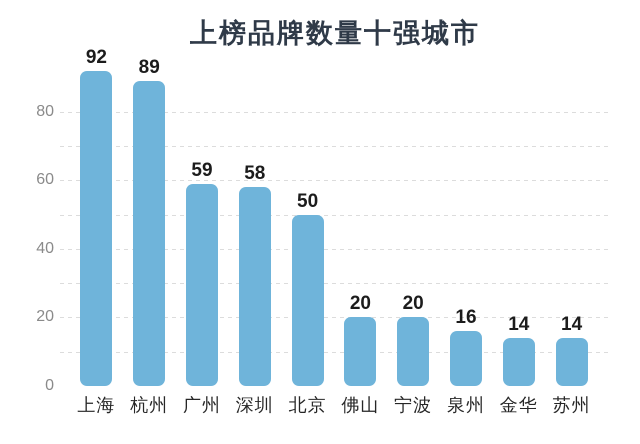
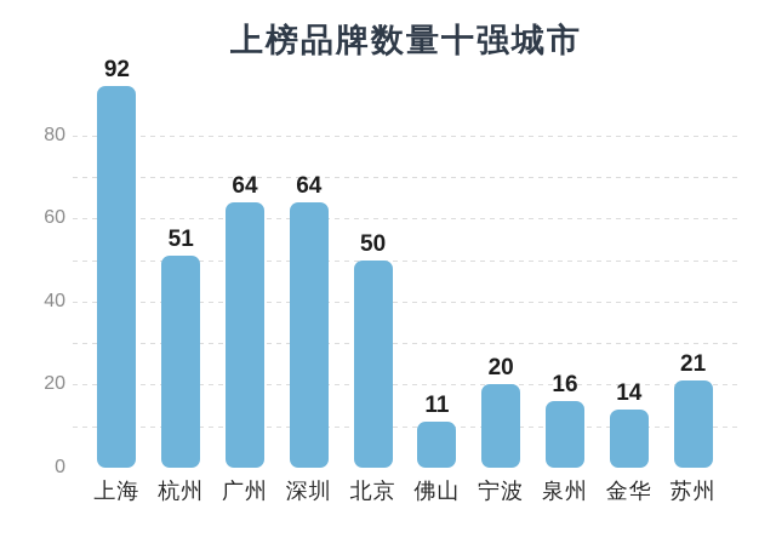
杭州: 89 -> 51
广州: 59 -> 64
深圳: 58 -> 64
佛山: 20 -> 11
苏州: 14 -> 21
